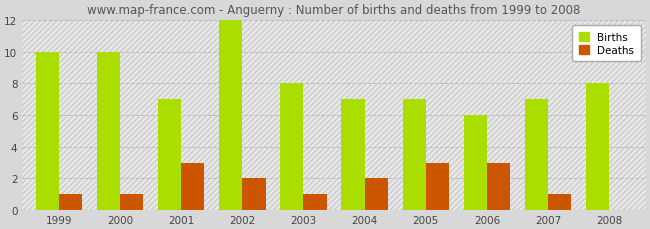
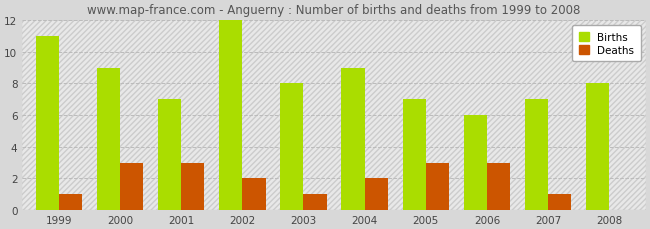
Births/1999: 10 -> 11
Births/2000: 10 -> 9
Deaths/2000: 1 -> 3
Births/2004: 7 -> 9
